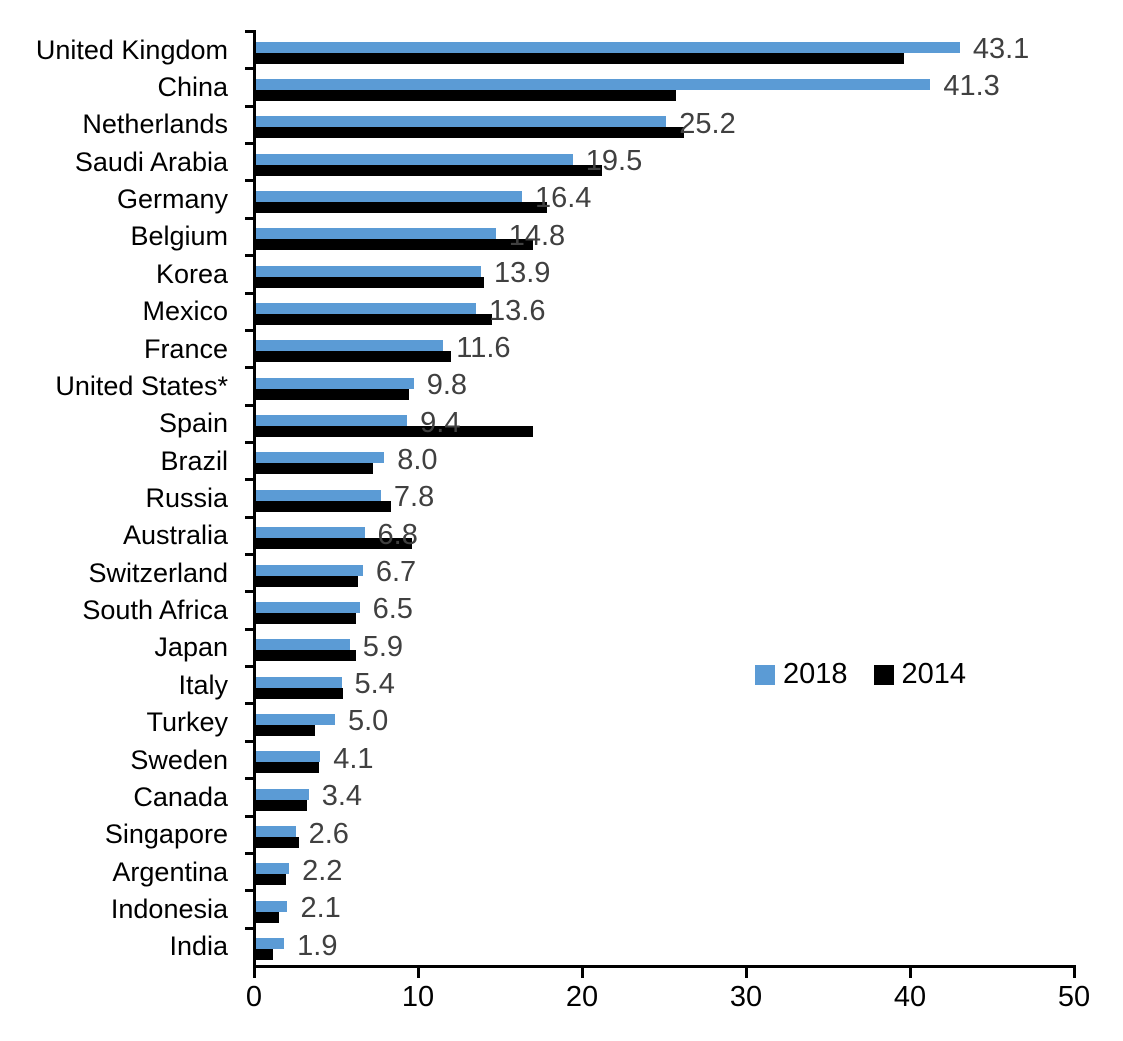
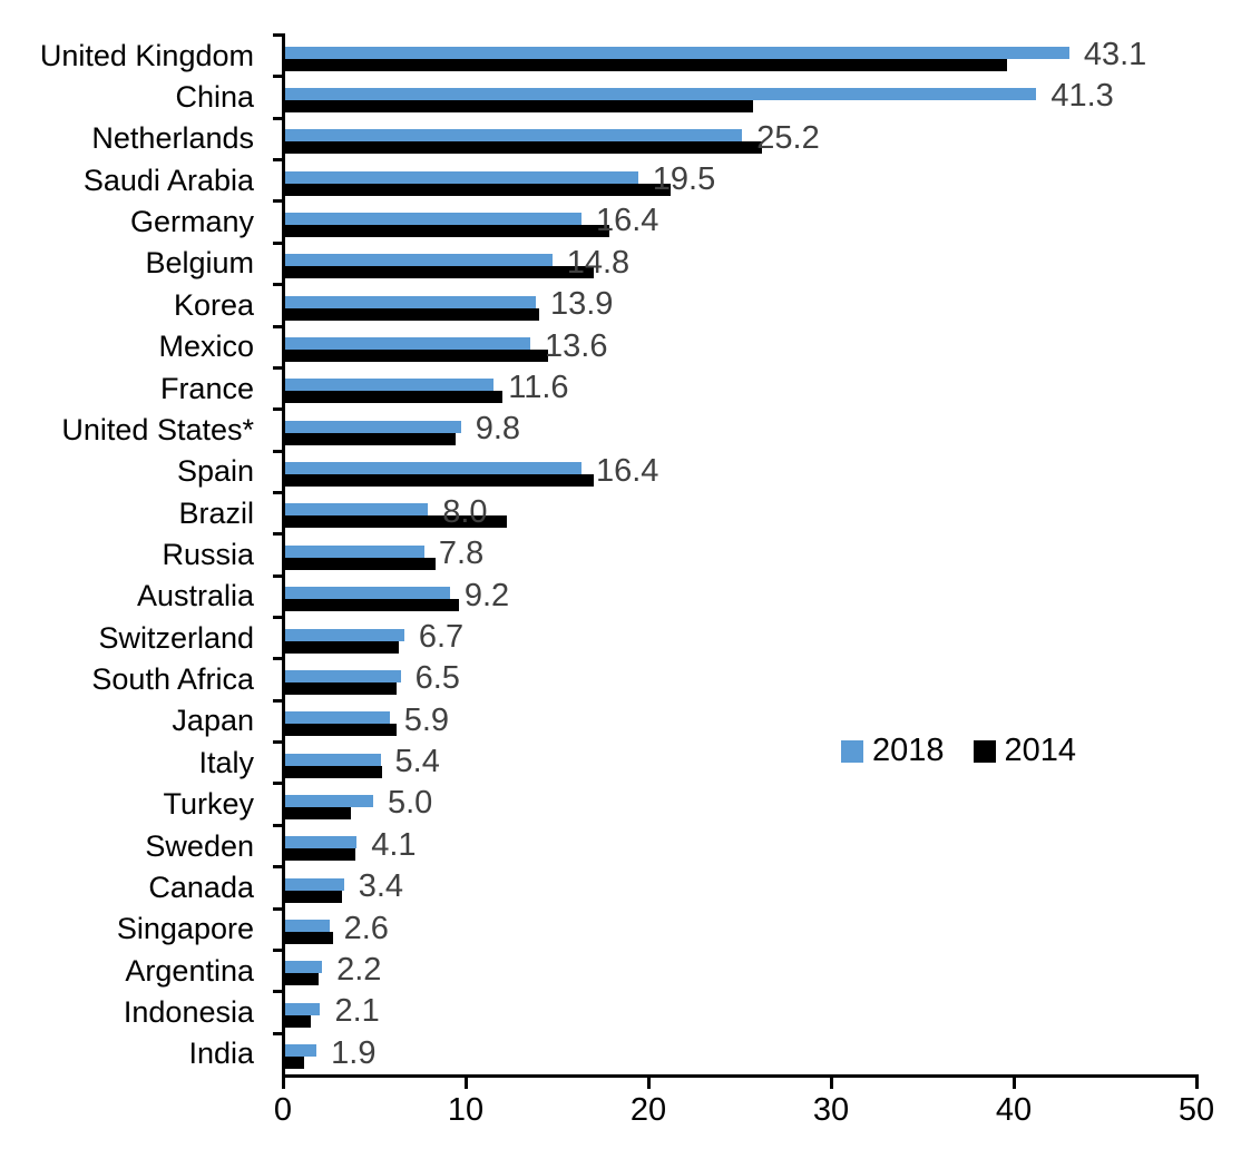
2018/Spain: 9.4 -> 16.4
2014/Brazil: 7.3 -> 12.3
2018/Australia: 6.8 -> 9.2
